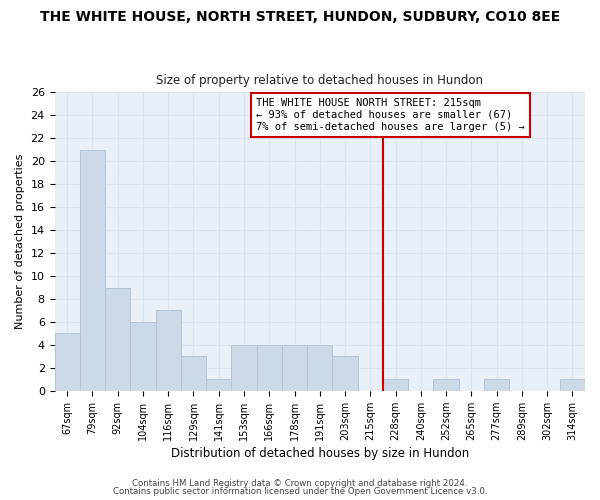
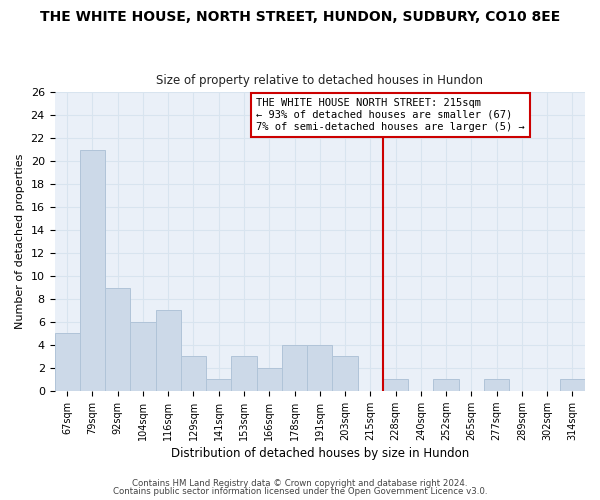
153sqm: 4 -> 3
166sqm: 4 -> 2
